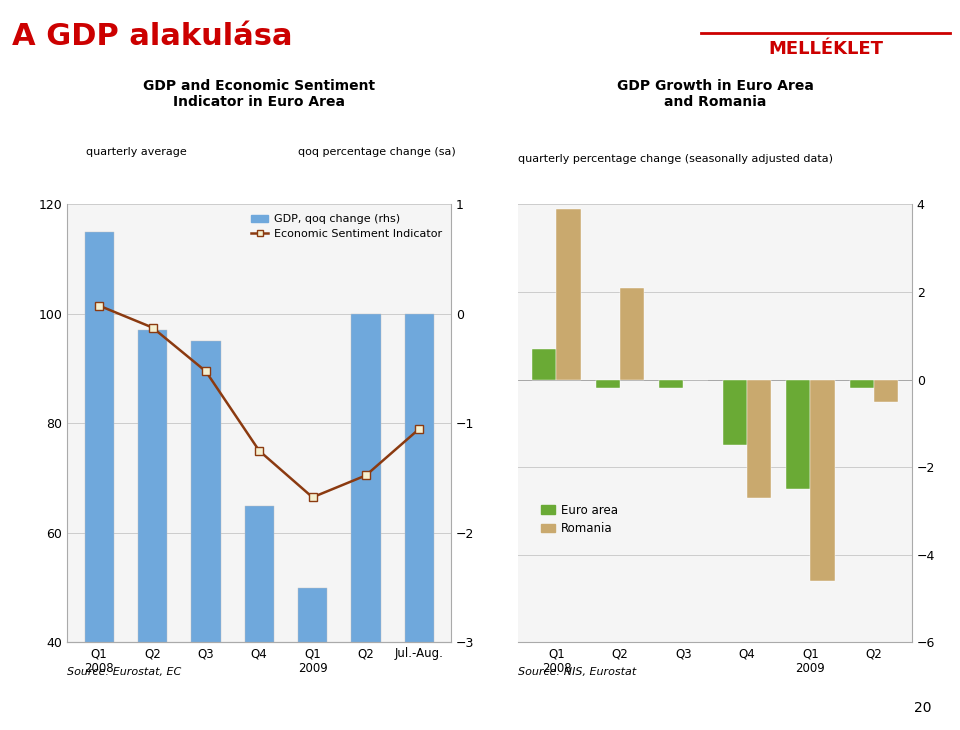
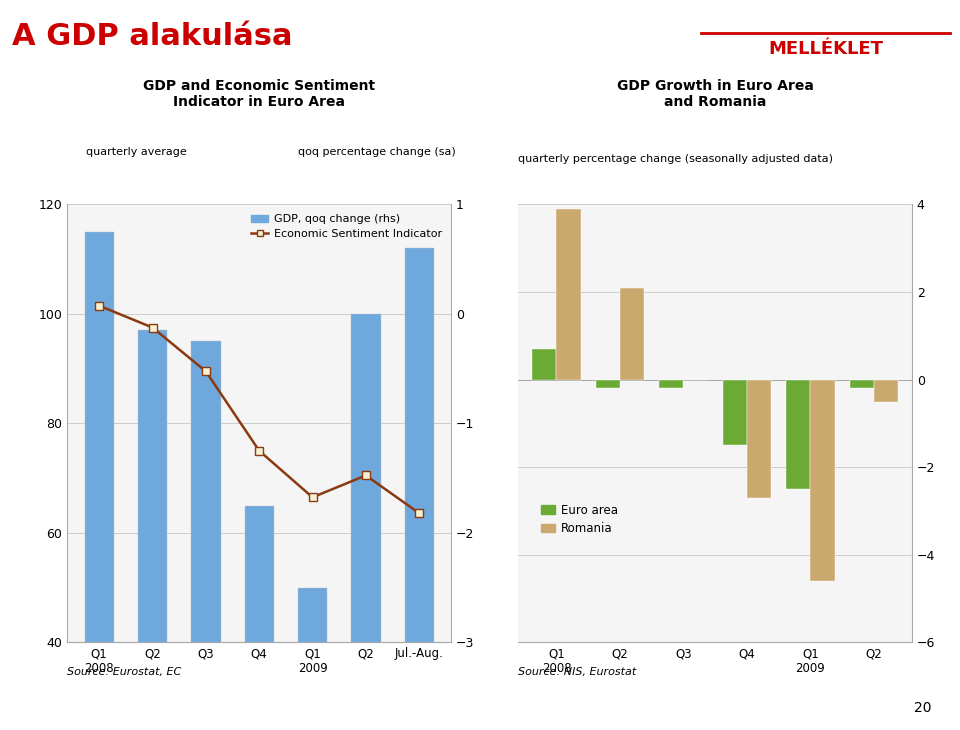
Economic Sentiment Indicator/Jul.-Aug.: 79.0 -> 63.6
GDP, qoq change (rhs)/Jul.-Aug.: 100 -> 112
